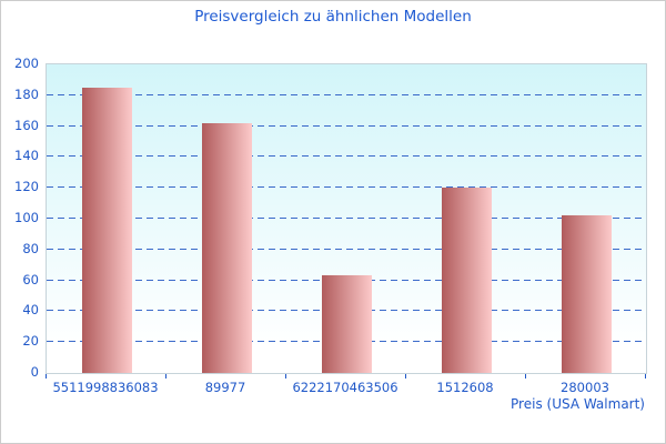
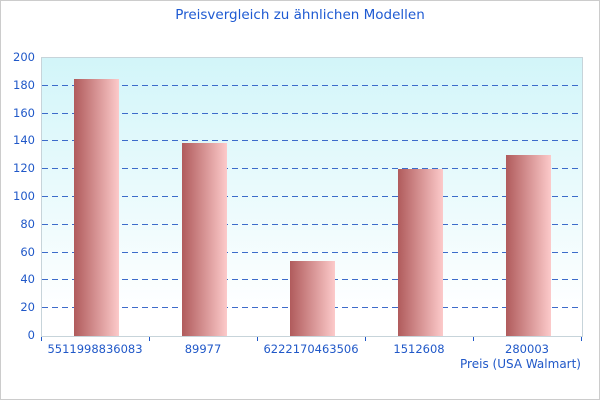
89977: 162 -> 139
6222170463506: 63 -> 54
280003: 102 -> 130
